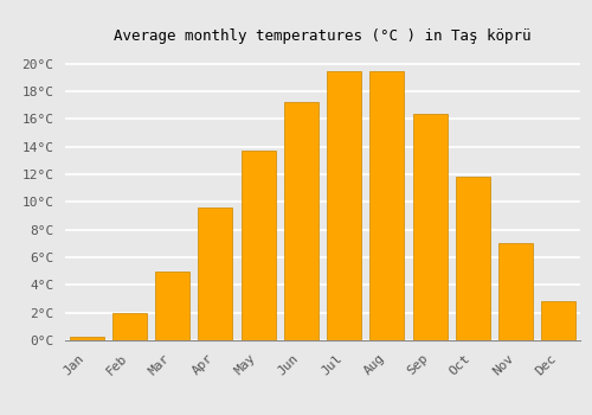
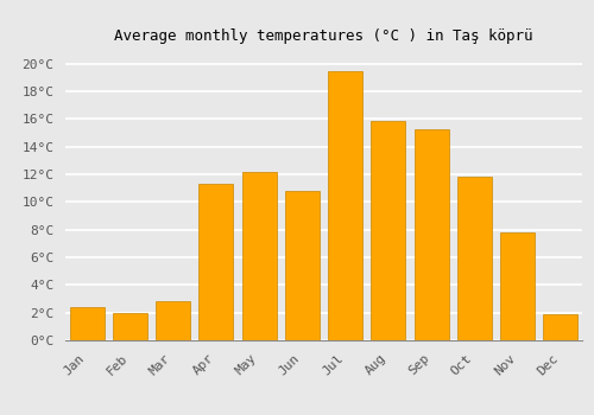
Jan: 0.3°C -> 2.4°C
Mar: 5.0°C -> 2.8°C
Apr: 9.6°C -> 11.3°C
May: 13.7°C -> 12.2°C
Jun: 17.2°C -> 10.8°C
Aug: 19.5°C -> 15.9°C
Sep: 16.4°C -> 15.3°C
Nov: 7.0°C -> 7.8°C
Dec: 2.8°C -> 1.9°C
